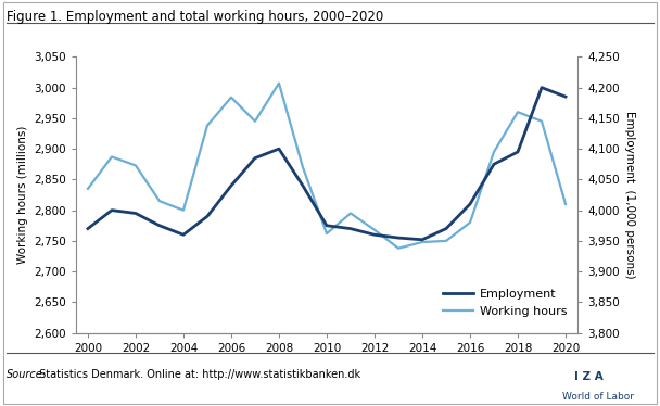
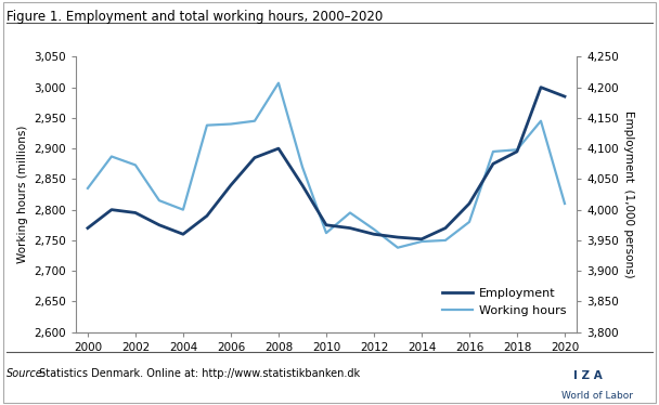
Working hours/2006: 2,984 -> 2,940
Working hours/2018: 2,960 -> 2,898
